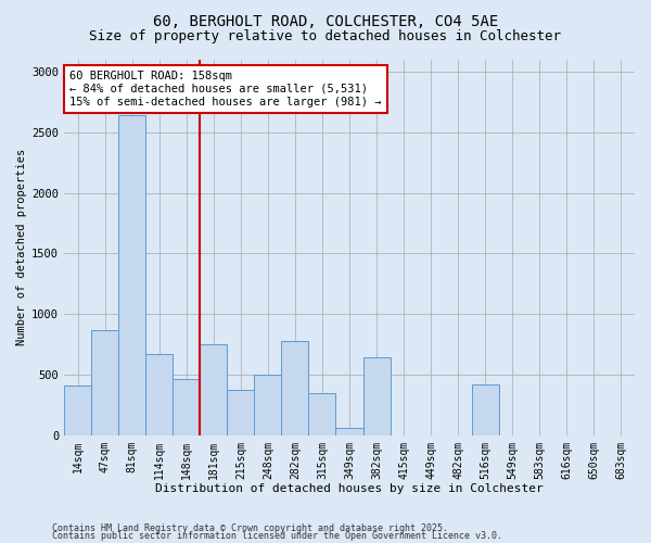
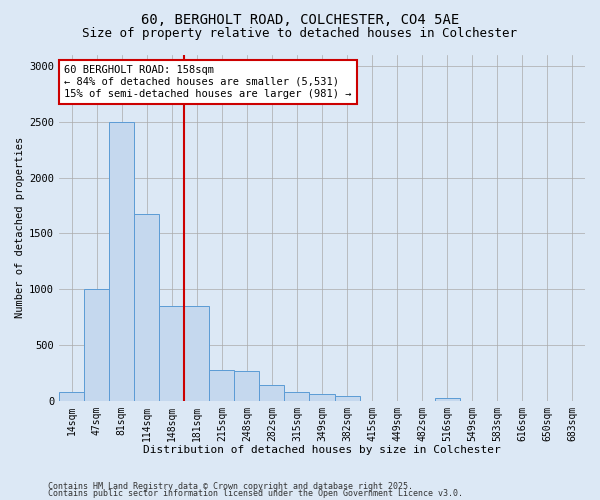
14sqm: 410 -> 80
47sqm: 870 -> 1000
81sqm: 2640 -> 2500
114sqm: 670 -> 1680
148sqm: 460 -> 850
181sqm: 750 -> 850
215sqm: 370 -> 280
248sqm: 500 -> 270
282sqm: 780 -> 140
315sqm: 350 -> 80
382sqm: 640 -> 40
516sqm: 420 -> 20
